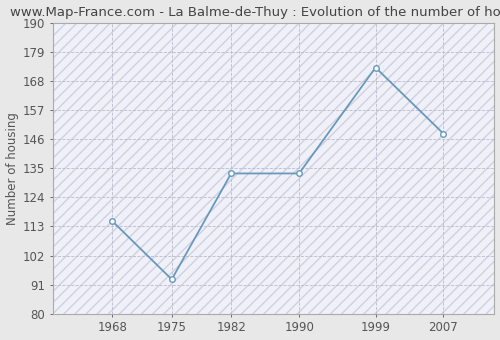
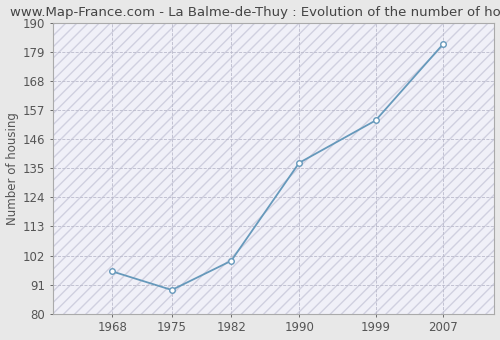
1968: 115 -> 96
1975: 93 -> 89
1982: 133 -> 100
1990: 133 -> 137
1999: 173 -> 153
2007: 148 -> 182
